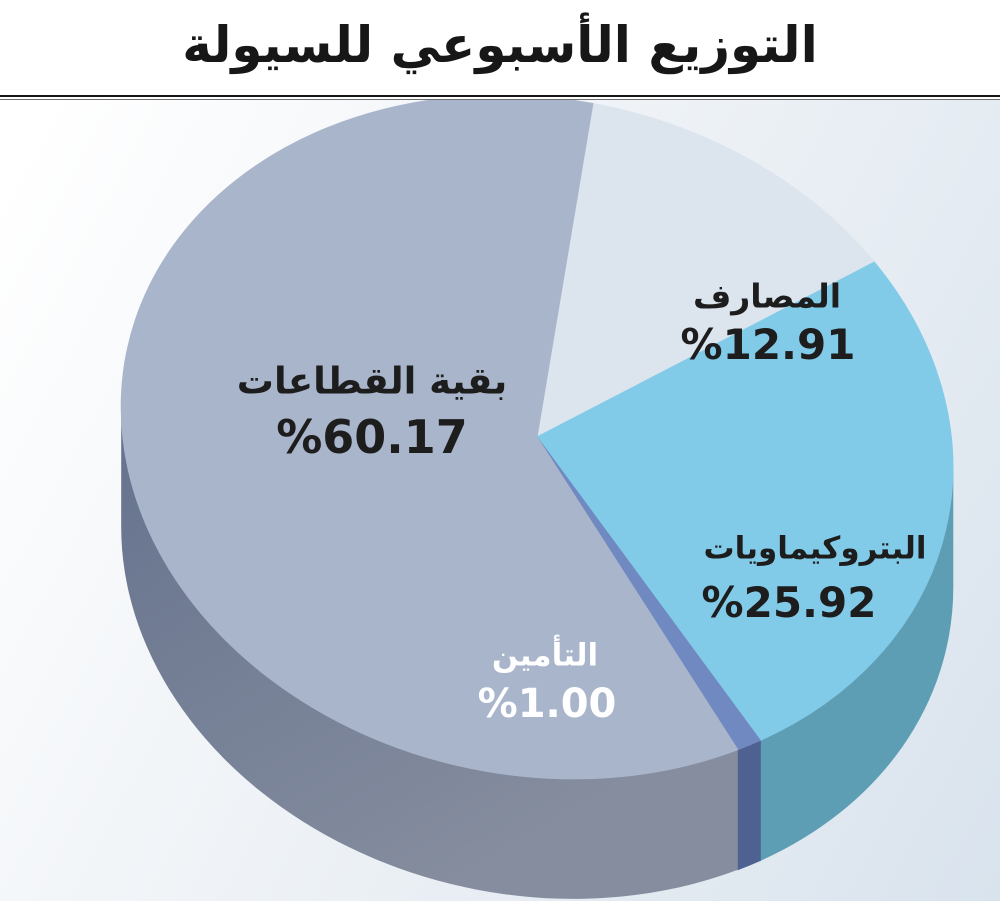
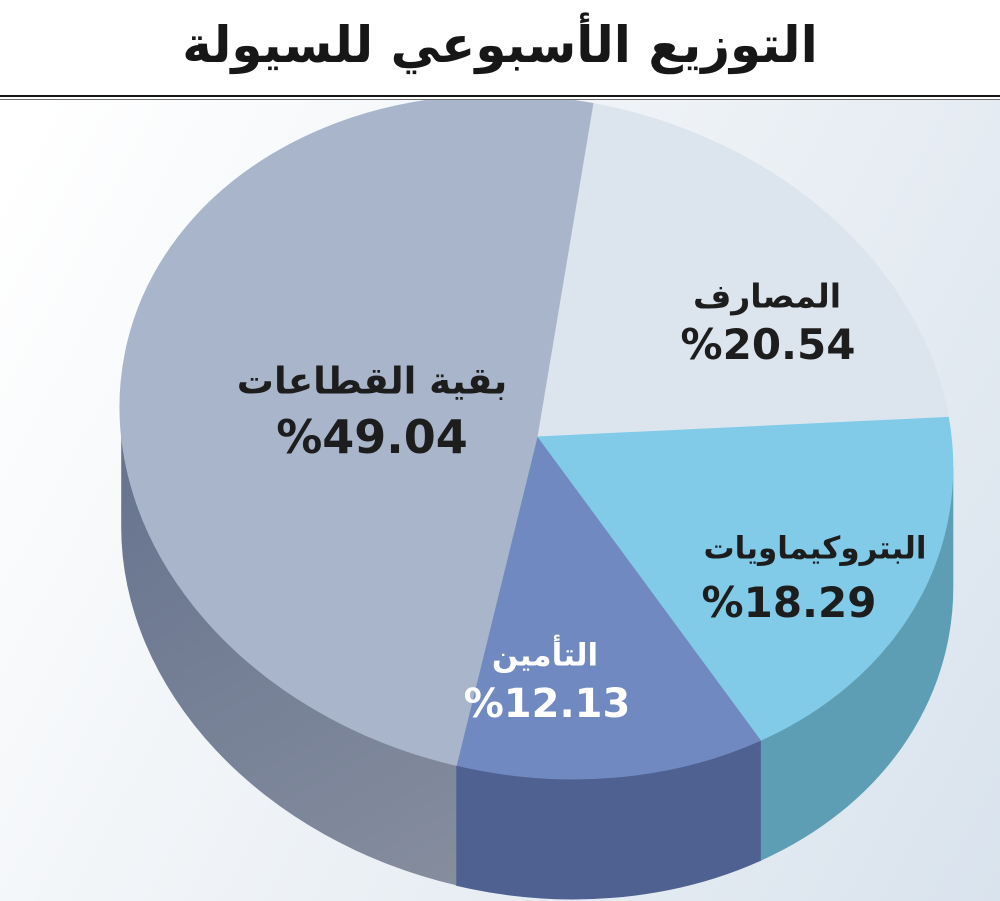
المصارف: 12.91 -> 20.54
البتروكيماويات: 25.92 -> 18.29
التأمين: 1.00 -> 12.13
بقية القطاعات: 60.17 -> 49.04
